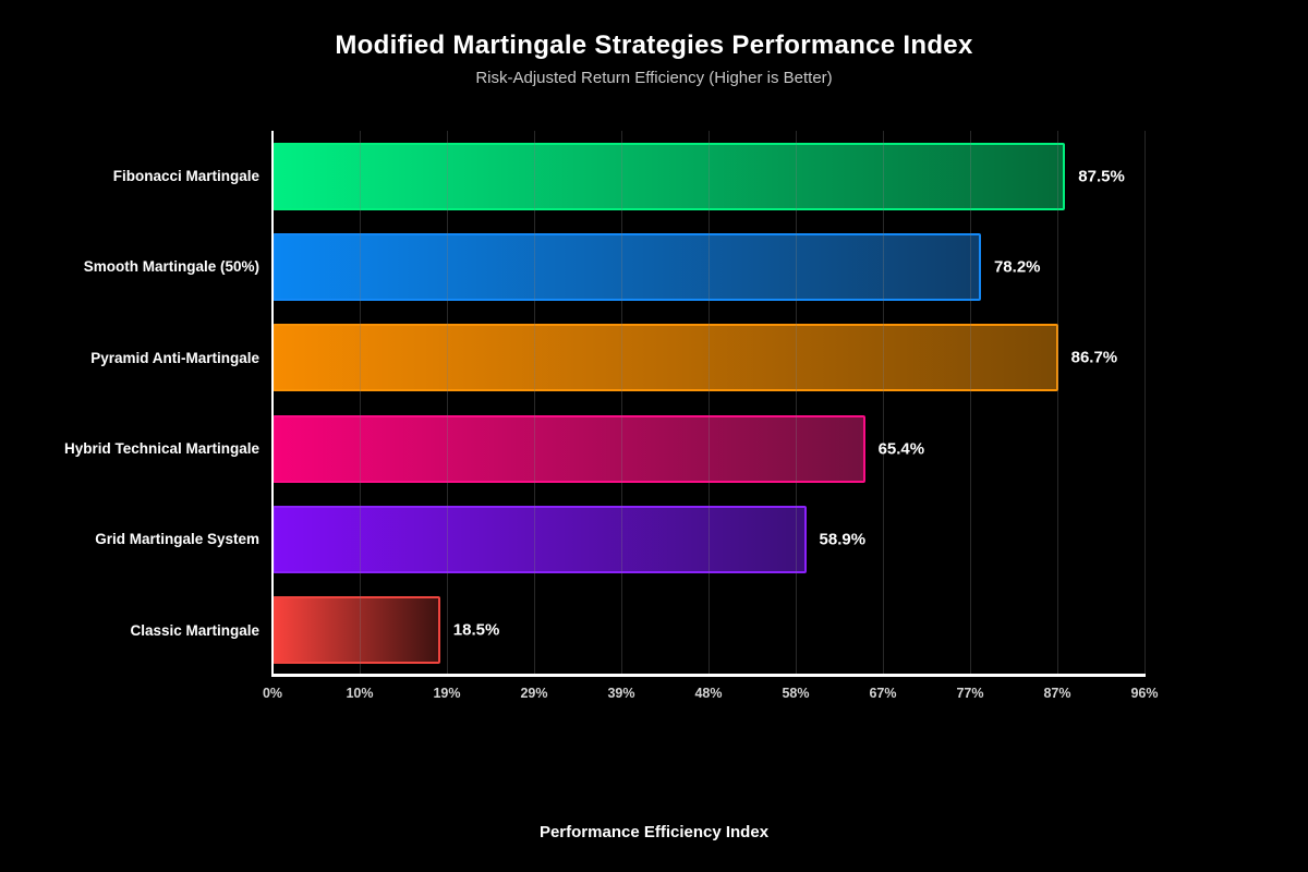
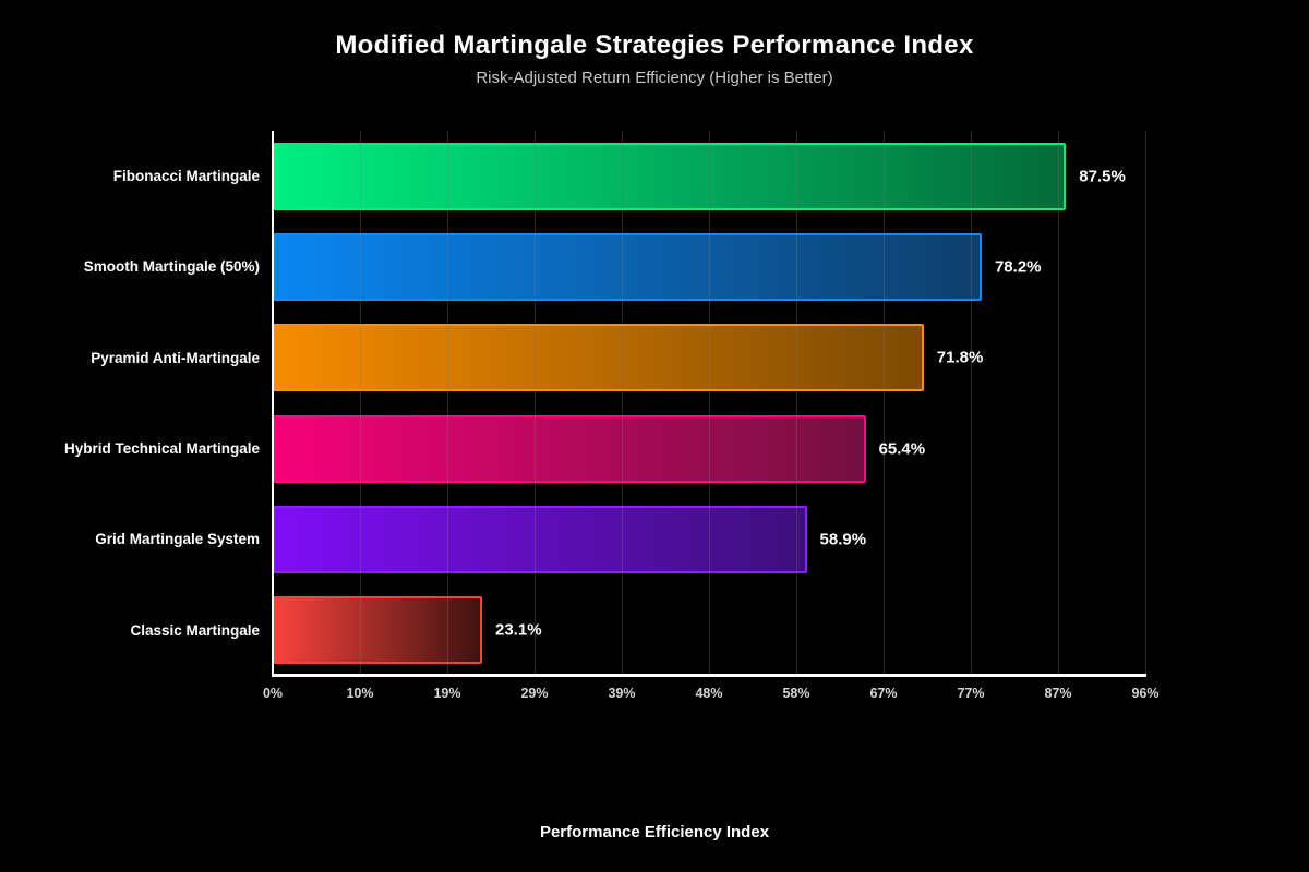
Pyramid Anti-Martingale: 86.7% -> 71.8%
Classic Martingale: 18.5% -> 23.1%
